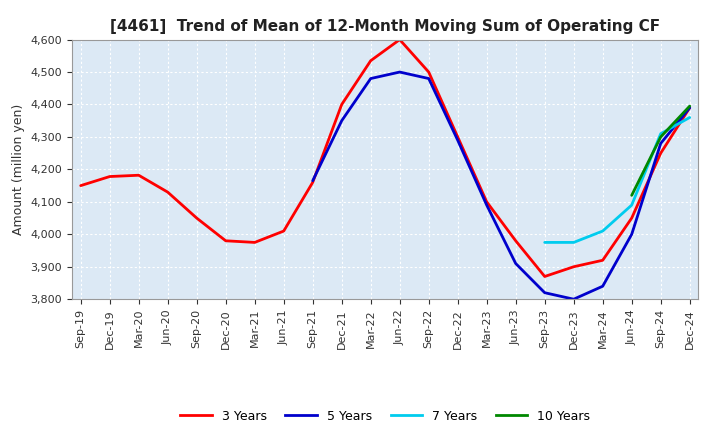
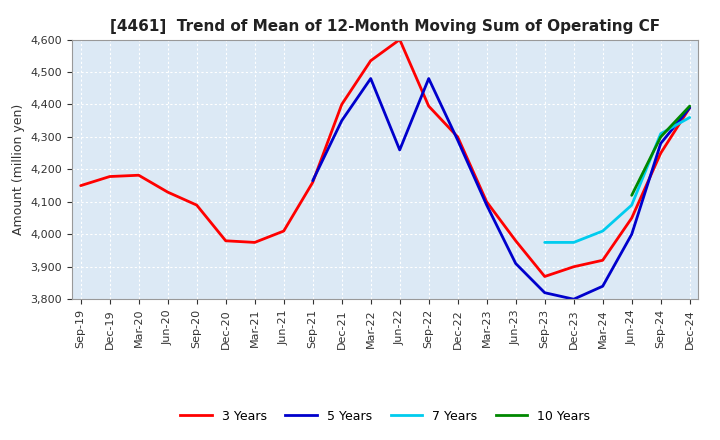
3 Years/Sep-20: 4,050 -> 4,090
5 Years/Jun-22: 4,500 -> 4,260
3 Years/Sep-22: 4,500 -> 4,395
